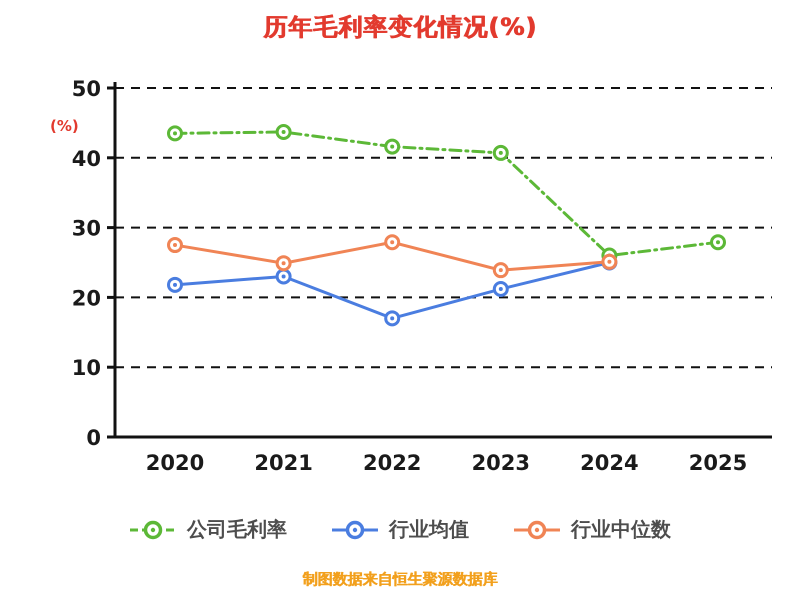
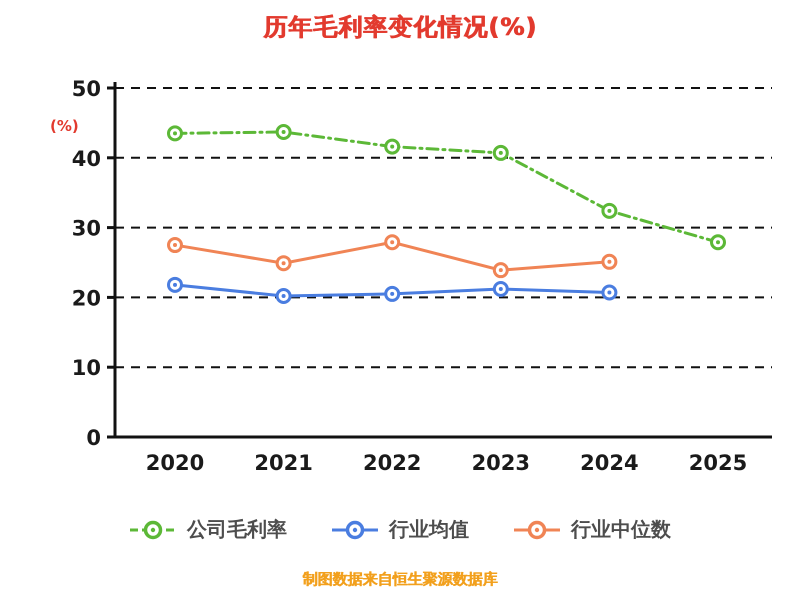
行业均值/2021: 23 -> 20
行业均值/2022: 17 -> 20
公司毛利率/2024: 26 -> 32
行业均值/2024: 25 -> 21
